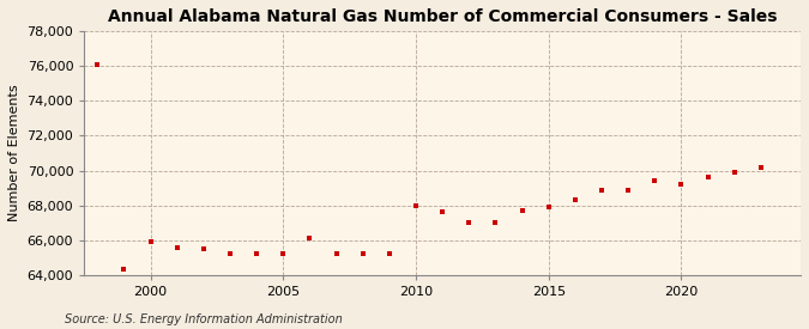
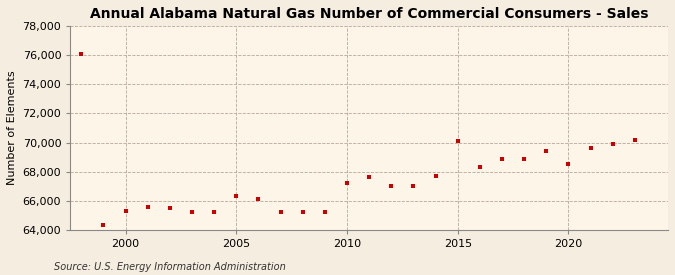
2000: 65,900 -> 65,300
2005: 65,200 -> 66,300
2010: 68,000 -> 67,200
2015: 67,900 -> 70,100
2020: 69,200 -> 68,500
